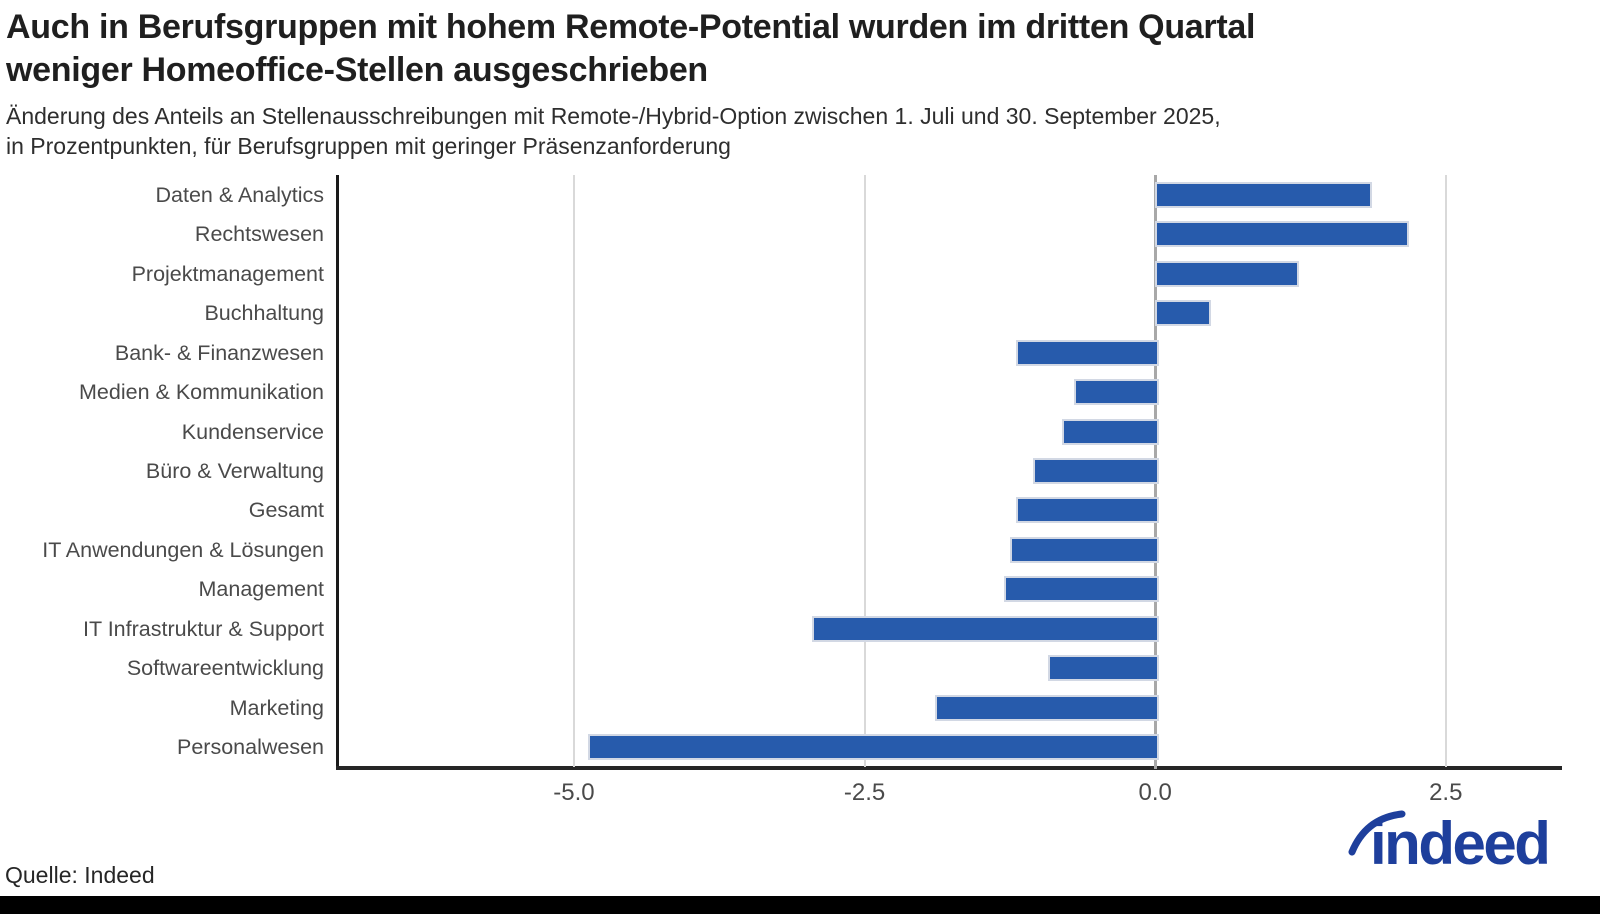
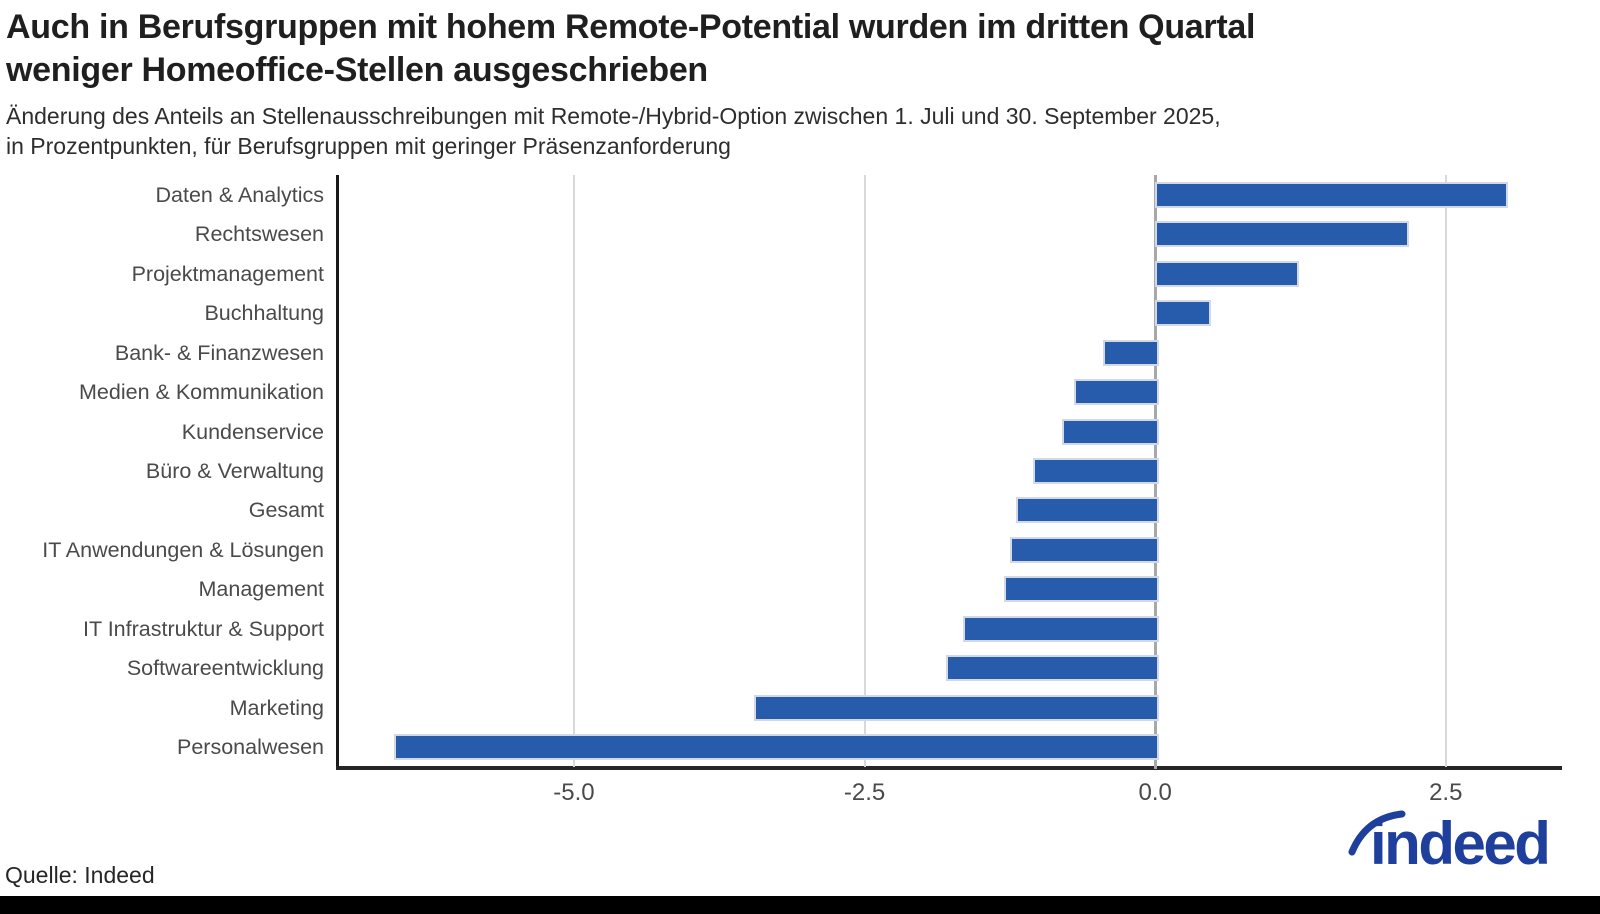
Daten & Analytics: 1.83 -> 3.00
Bank- & Finanzwesen: -1.20 -> -0.45
IT Infrastruktur & Support: -2.95 -> -1.65
Softwareentwicklung: -0.92 -> -1.80
Marketing: -1.89 -> -3.45
Personalwesen: -4.88 -> -6.55
